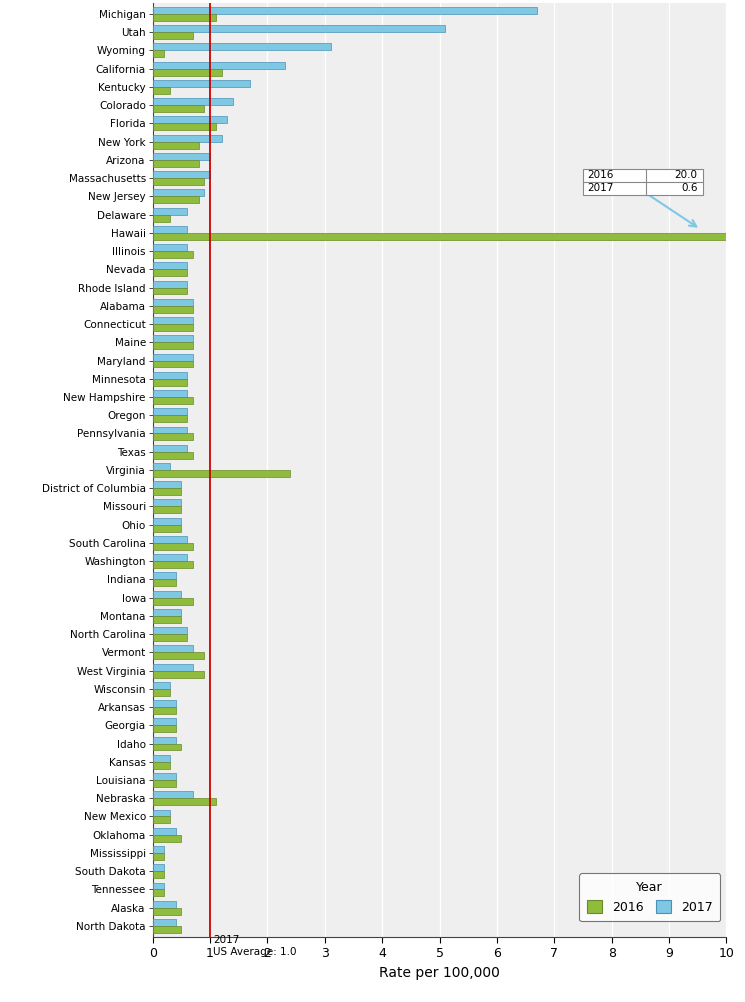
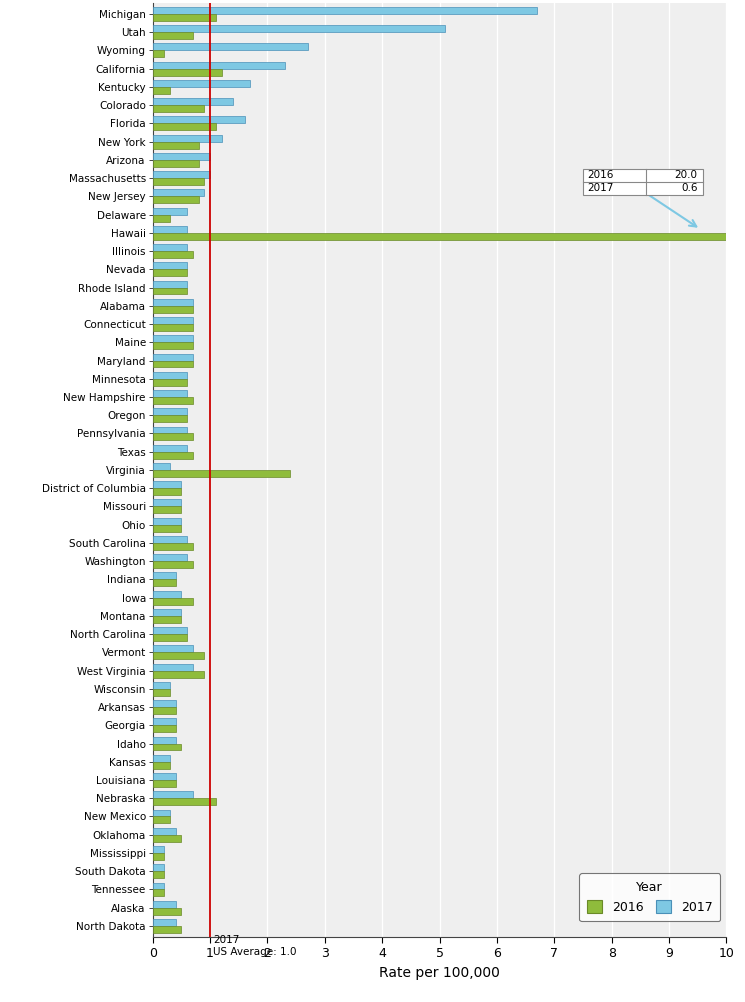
2017/Wyoming: 3.1 -> 2.7
2017/Florida: 1.3 -> 1.6
